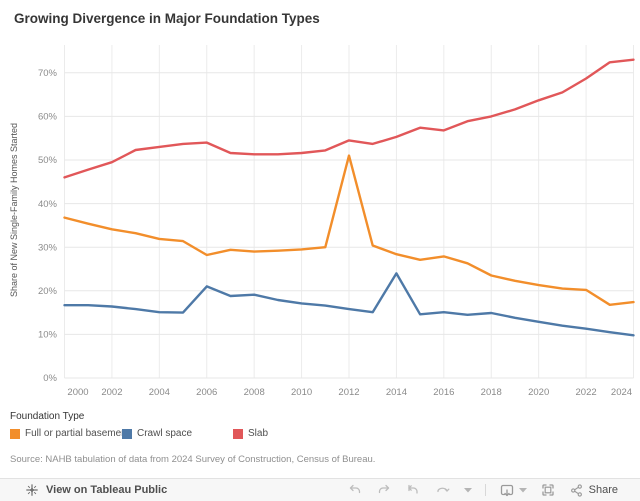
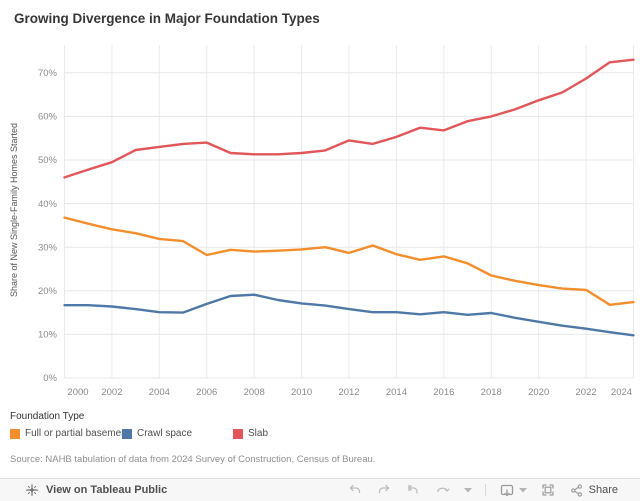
Crawl space/2006: 21% -> 17%
Full or partial basement/2012: 51% -> 29%
Crawl space/2014: 24% -> 15%
